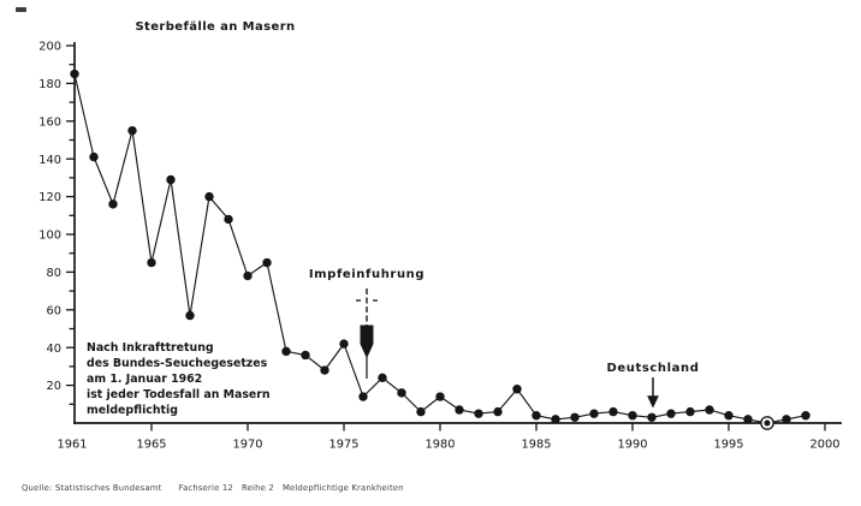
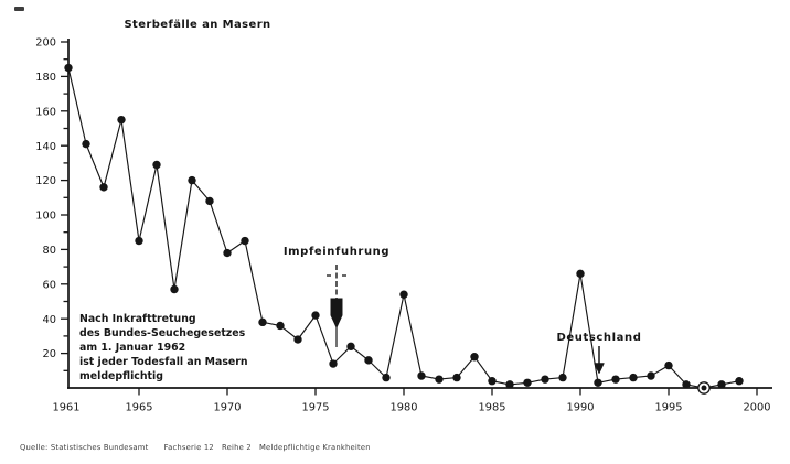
1980: 14 -> 54
1990: 4 -> 66
1995: 4 -> 13
